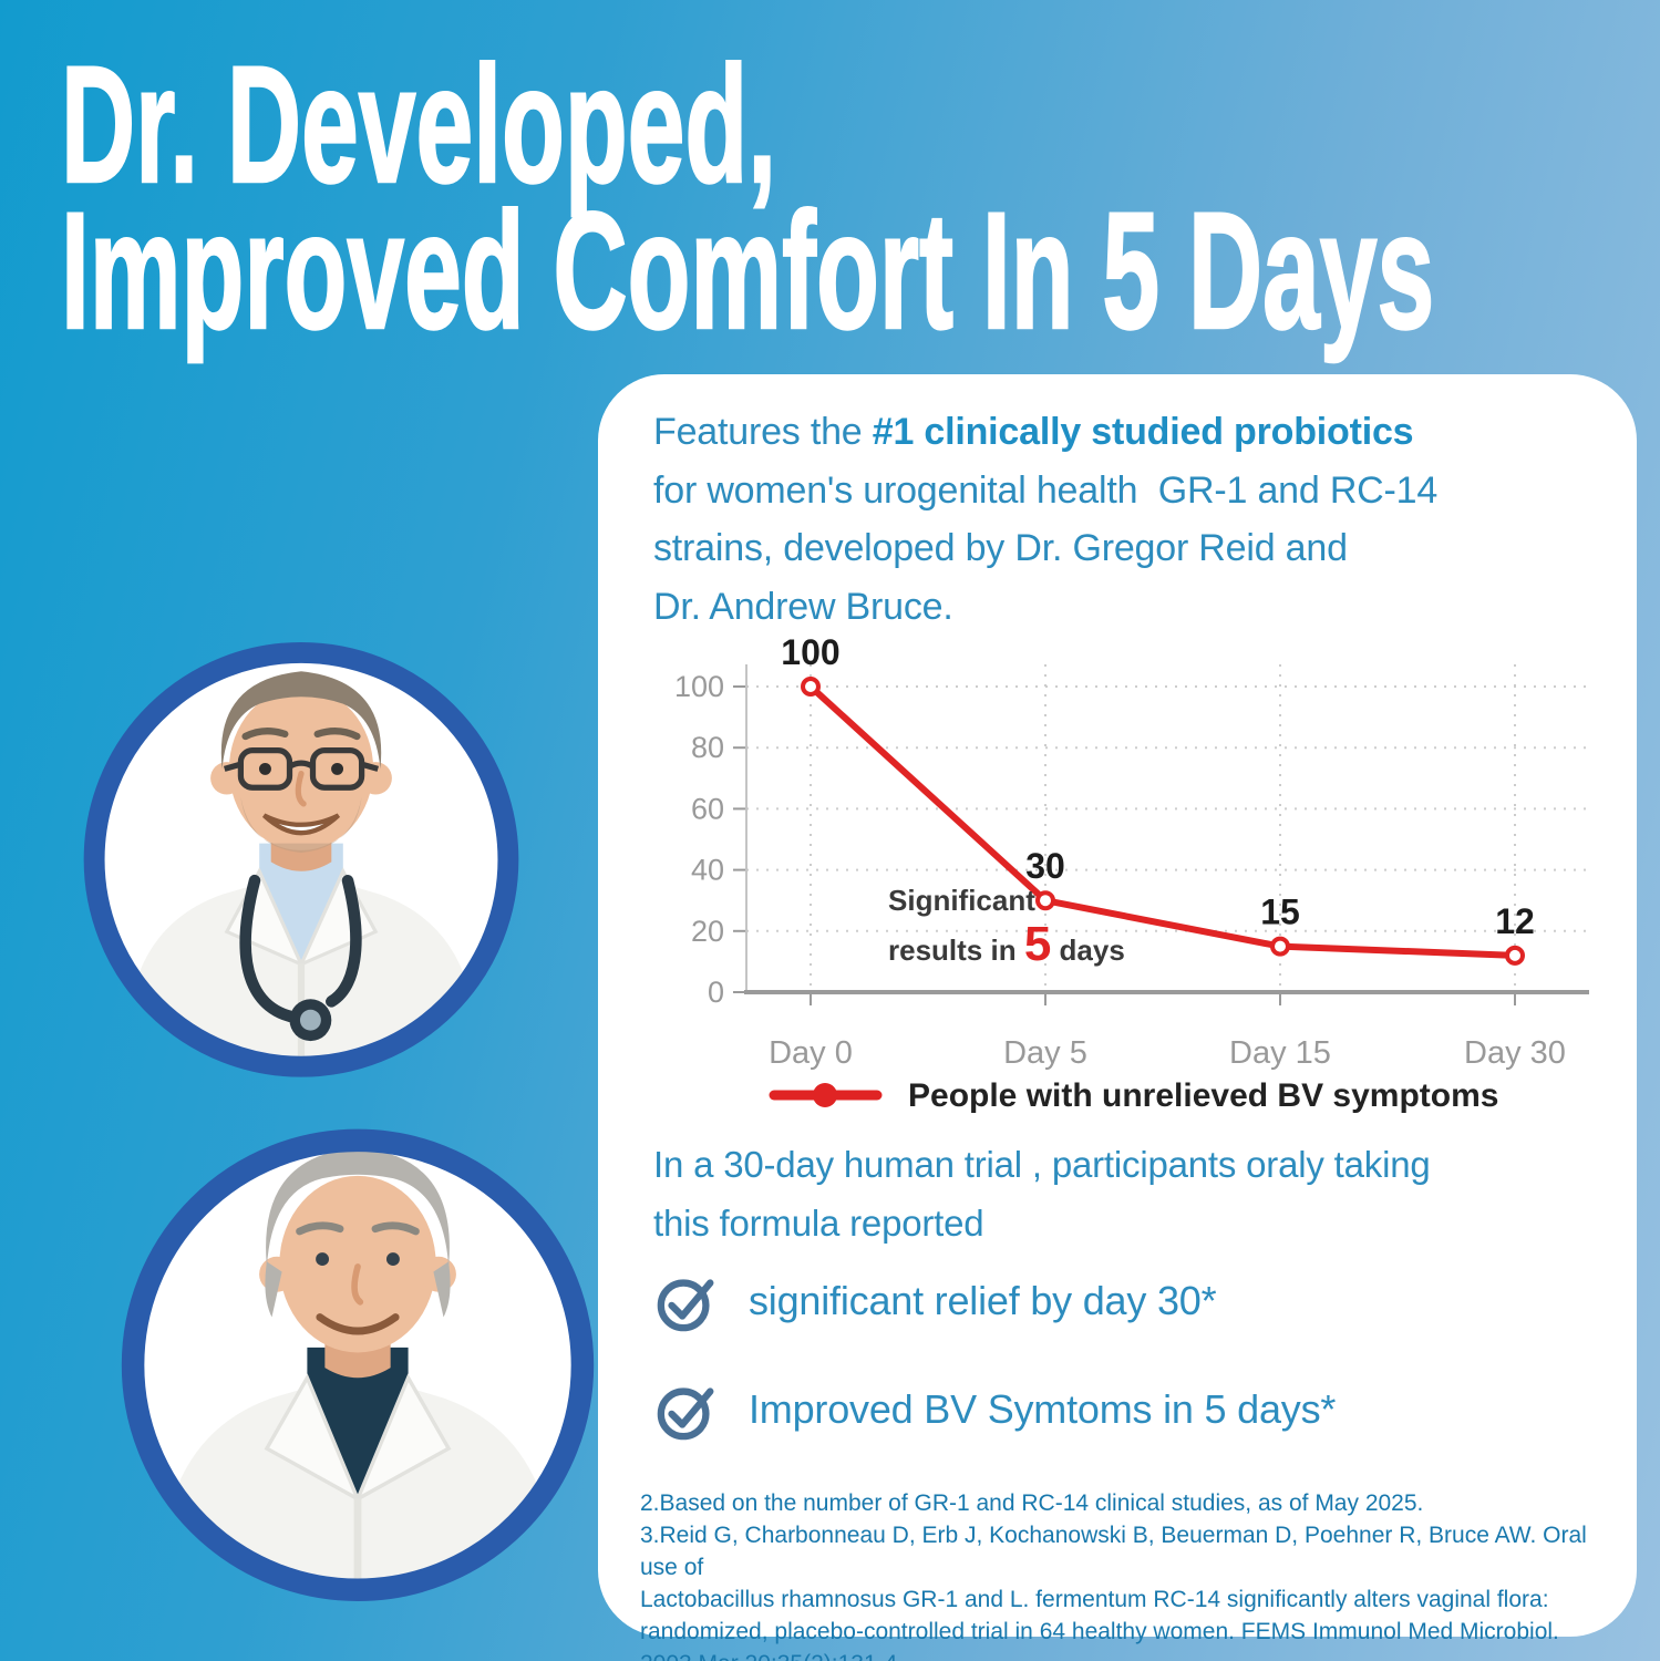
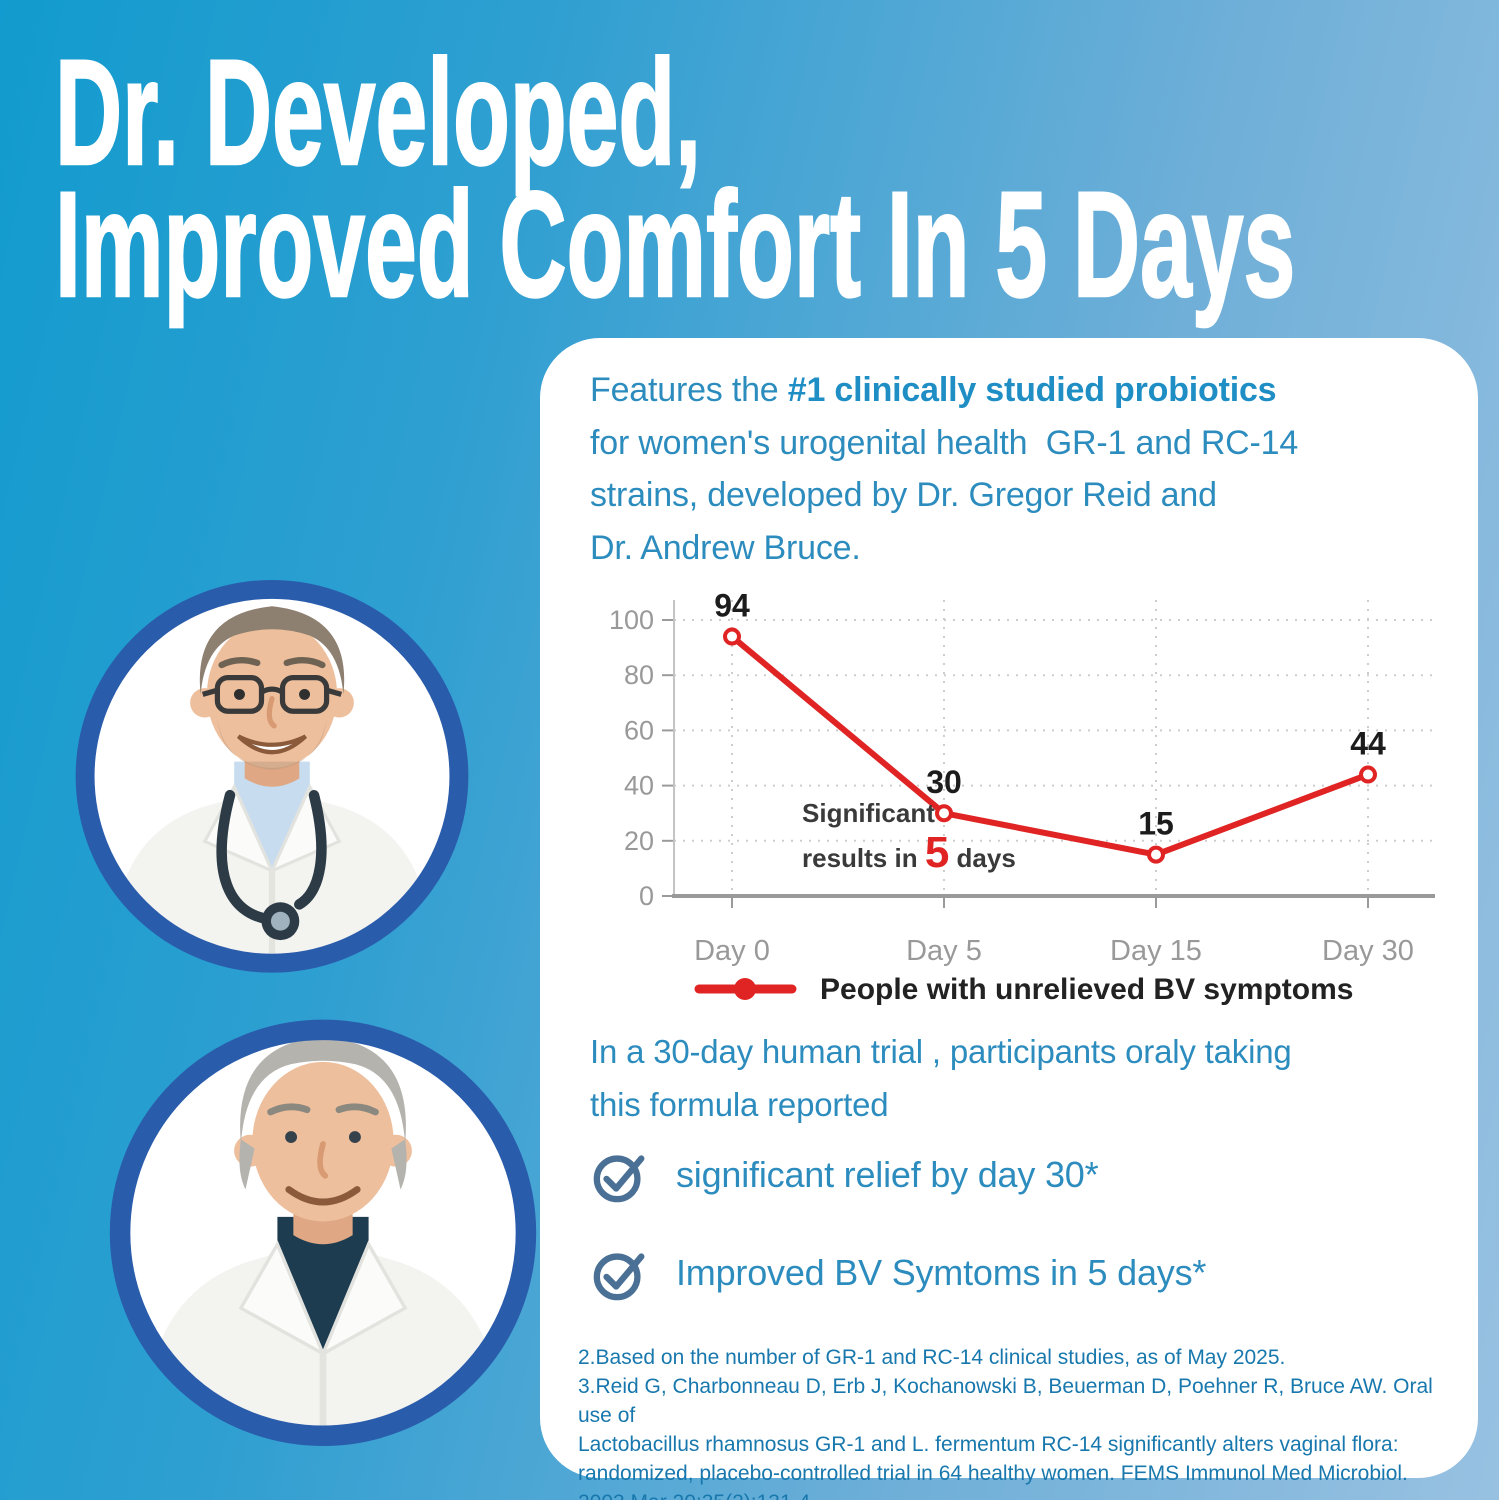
Day 0: 100 -> 94
Day 30: 12 -> 44
